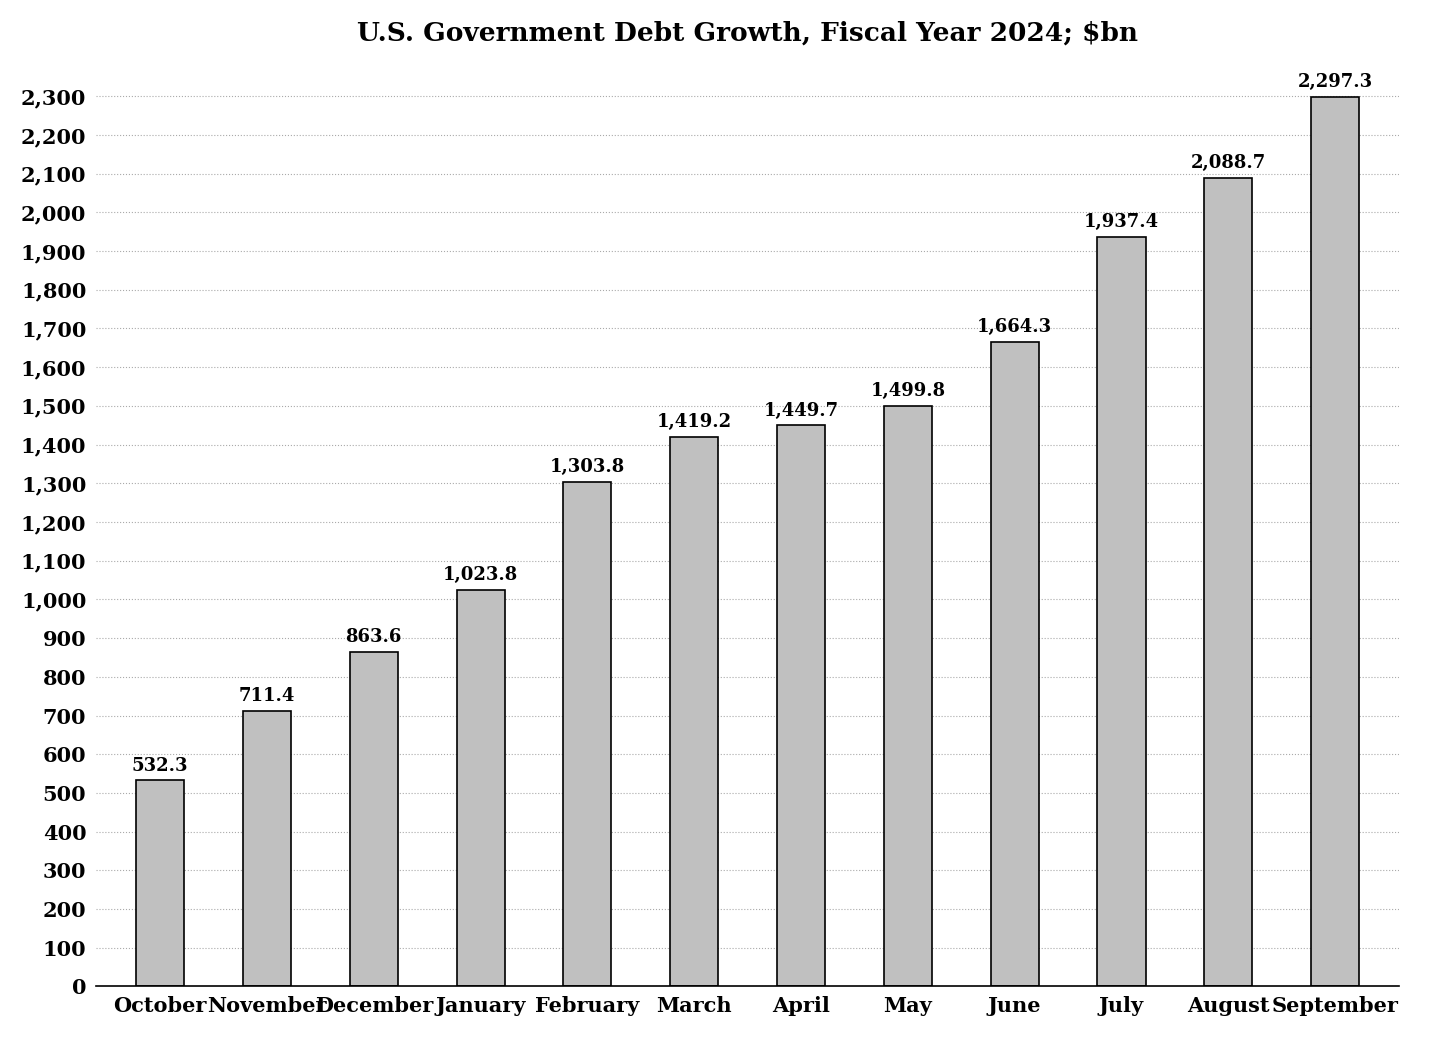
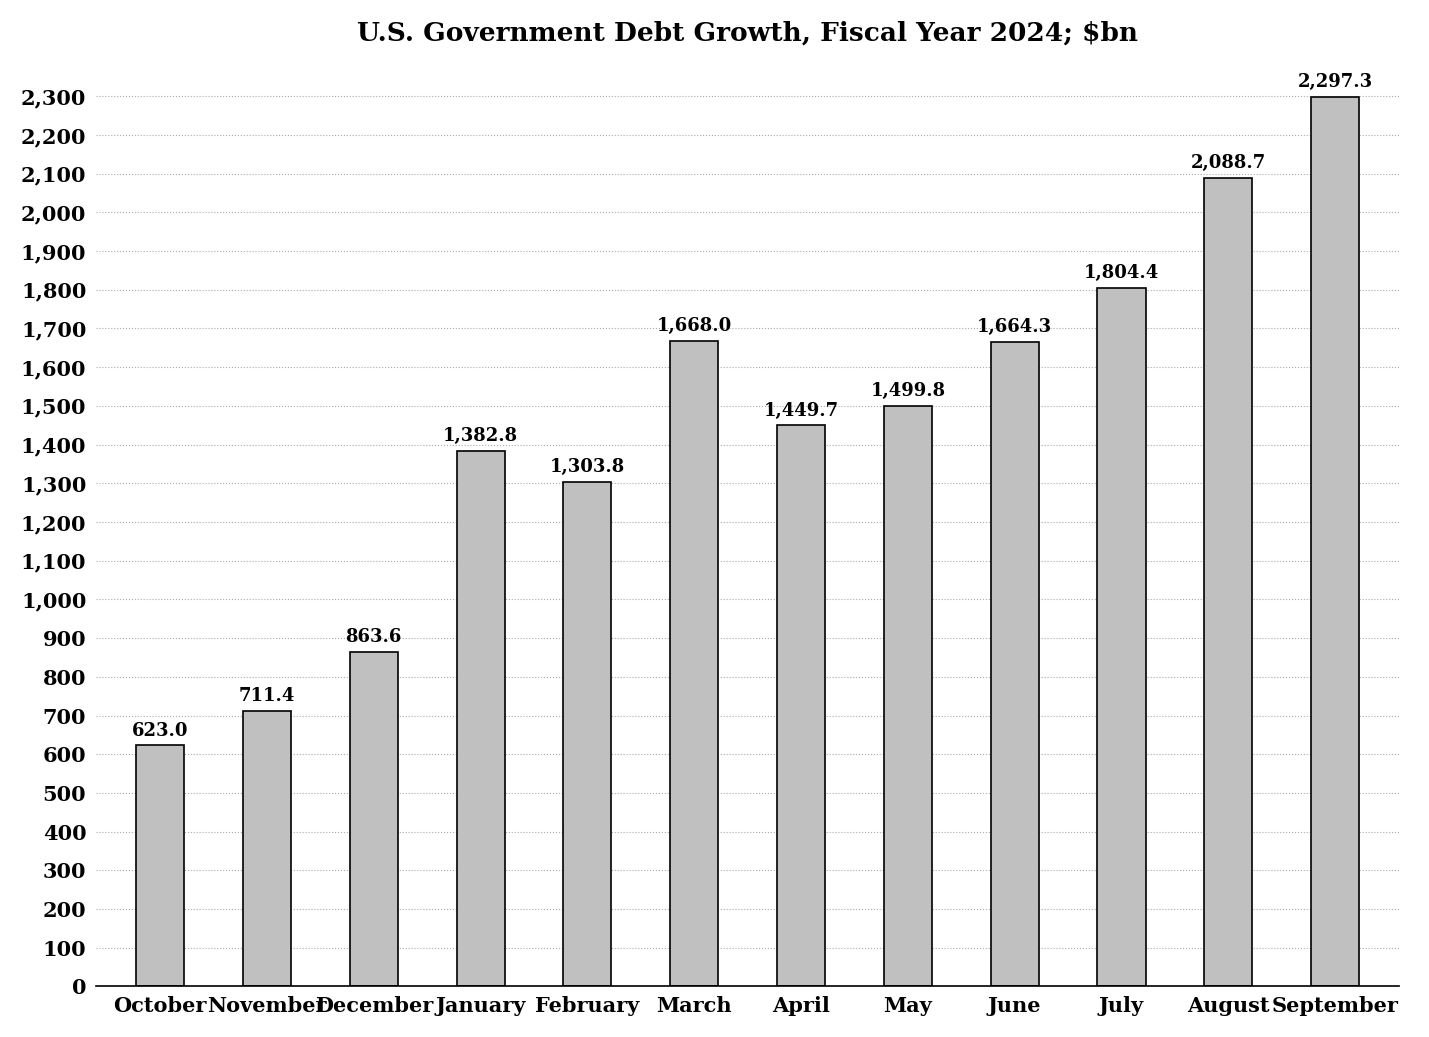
October: 532.3 -> 623.0
January: 1,023.8 -> 1,382.8
March: 1,419.2 -> 1,668.0
July: 1,937.4 -> 1,804.4
